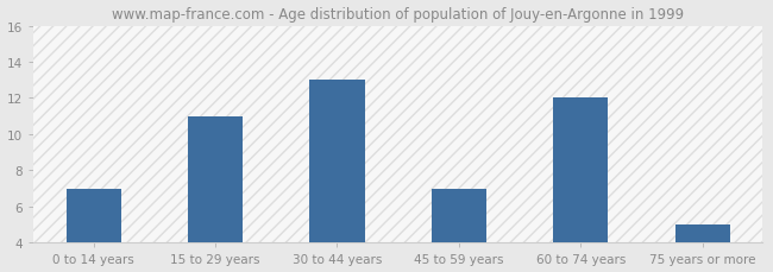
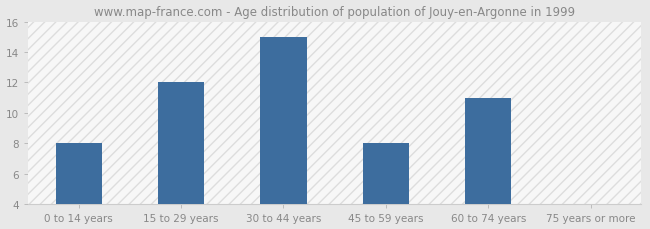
0 to 14 years: 7 -> 8
15 to 29 years: 11 -> 12
30 to 44 years: 13 -> 15
45 to 59 years: 7 -> 8
60 to 74 years: 12 -> 11
75 years or more: 5 -> 4
